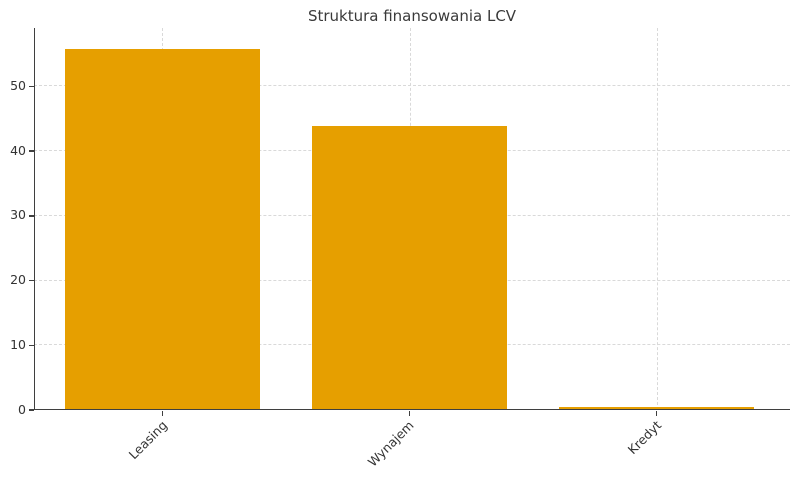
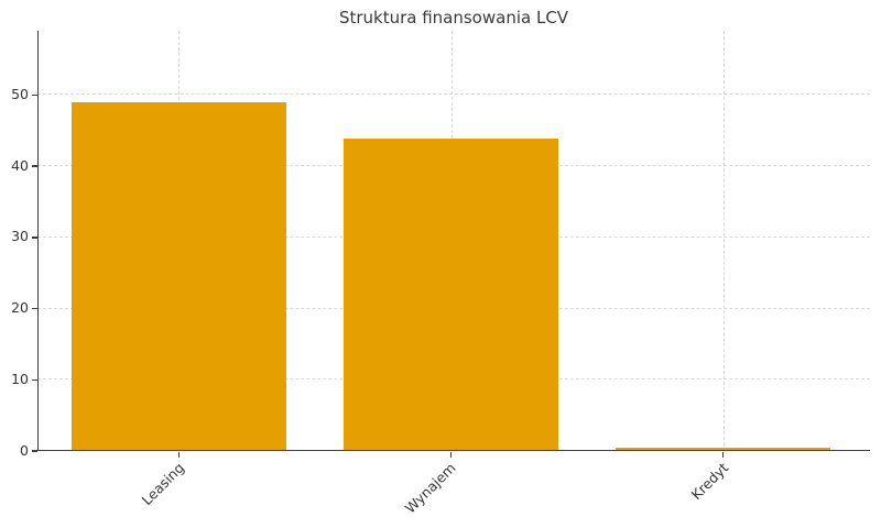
Leasing: 56 -> 49
